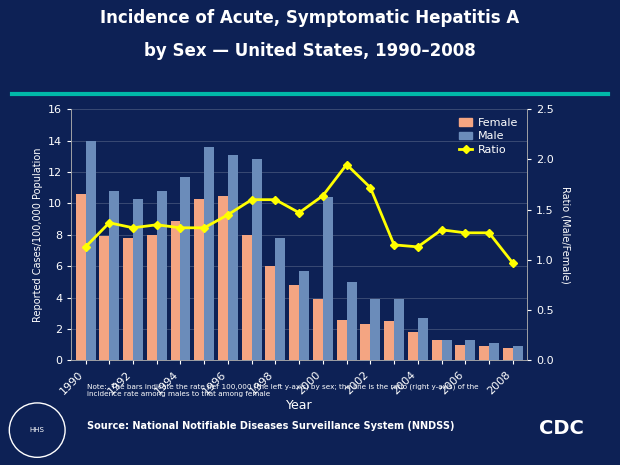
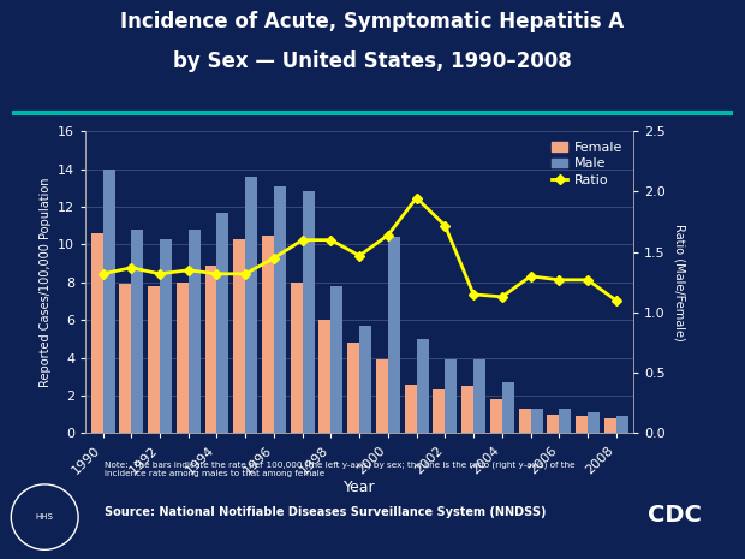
Ratio/1990: 1.13 -> 1.32
Ratio/2008: 0.97 -> 1.10
